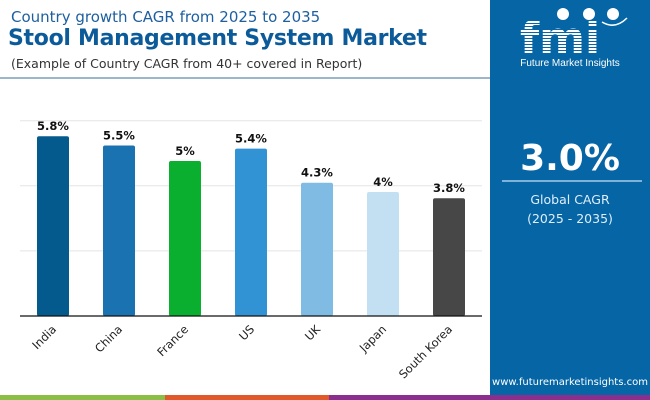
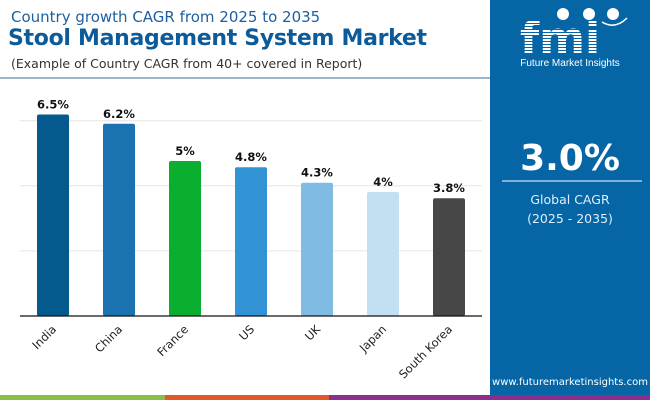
India: 5.8% -> 6.5%
China: 5.5% -> 6.2%
US: 5.4% -> 4.8%
